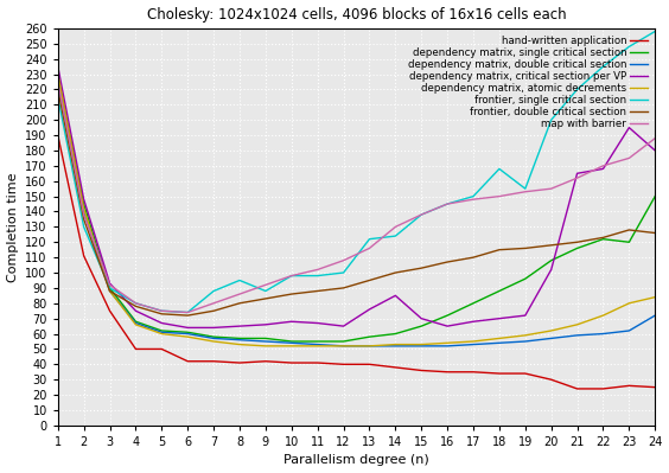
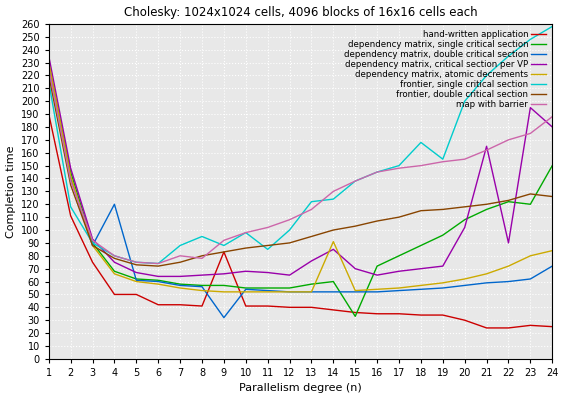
frontier, single critical section/2: 130 -> 118
dependency matrix, double critical section/4: 67 -> 120
map with barrier/8: 86 -> 78
hand-written application/9: 42 -> 83
dependency matrix, double critical section/9: 55 -> 32
frontier, single critical section/11: 98 -> 85
dependency matrix, atomic decrements/14: 53 -> 91
dependency matrix, single critical section/15: 65 -> 33
dependency matrix, critical section per VP/22: 168 -> 90
